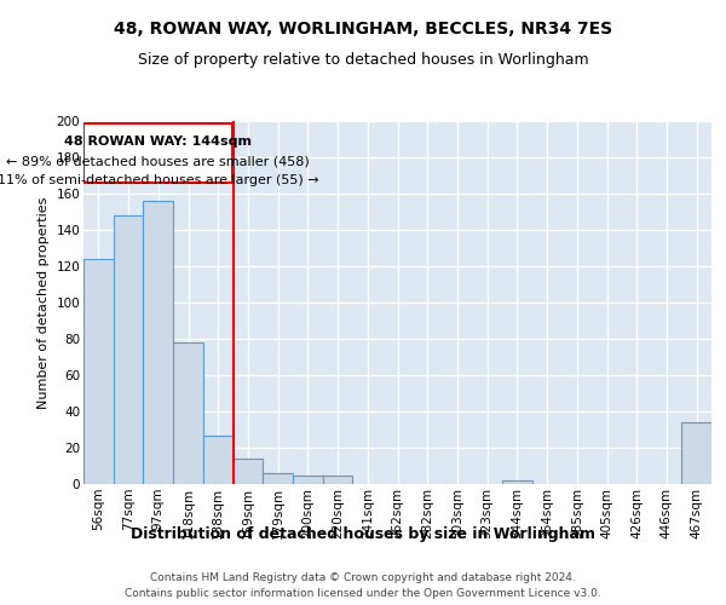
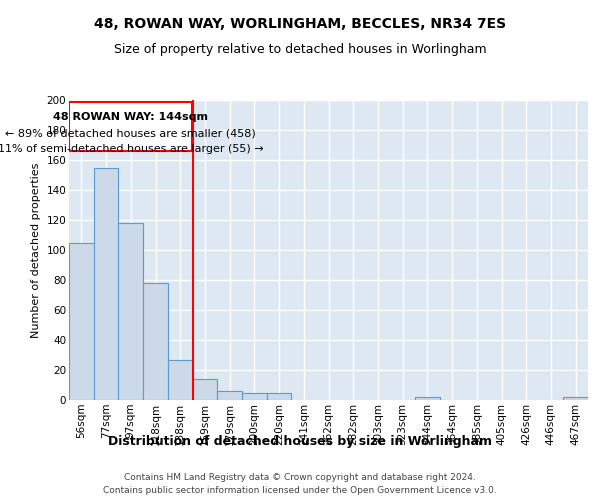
56sqm: 124 -> 105
77sqm: 148 -> 155
97sqm: 156 -> 118
467sqm: 34 -> 2
